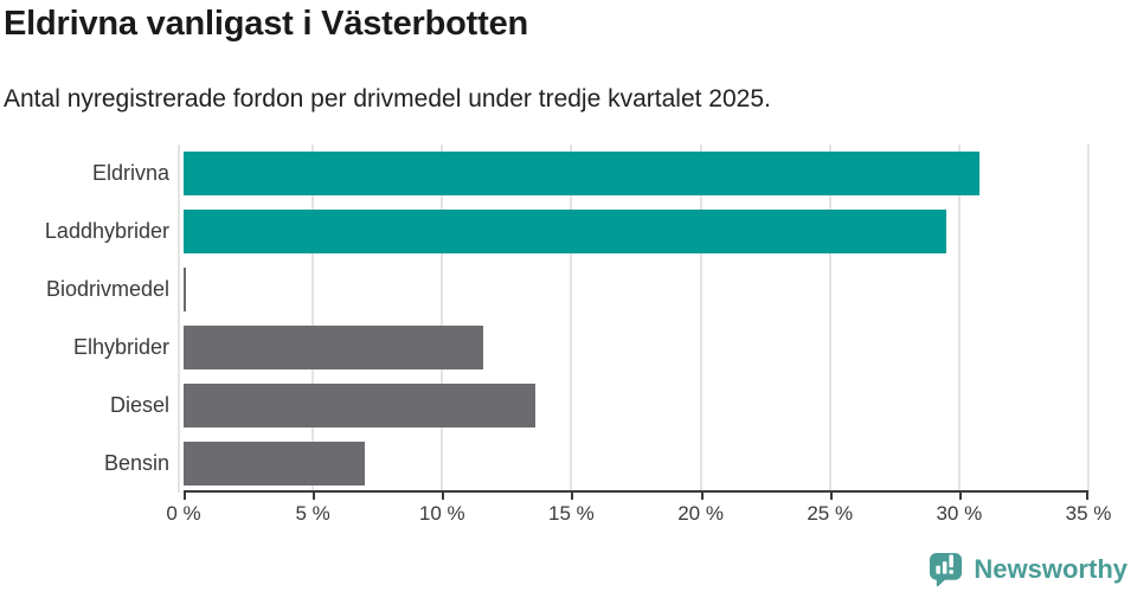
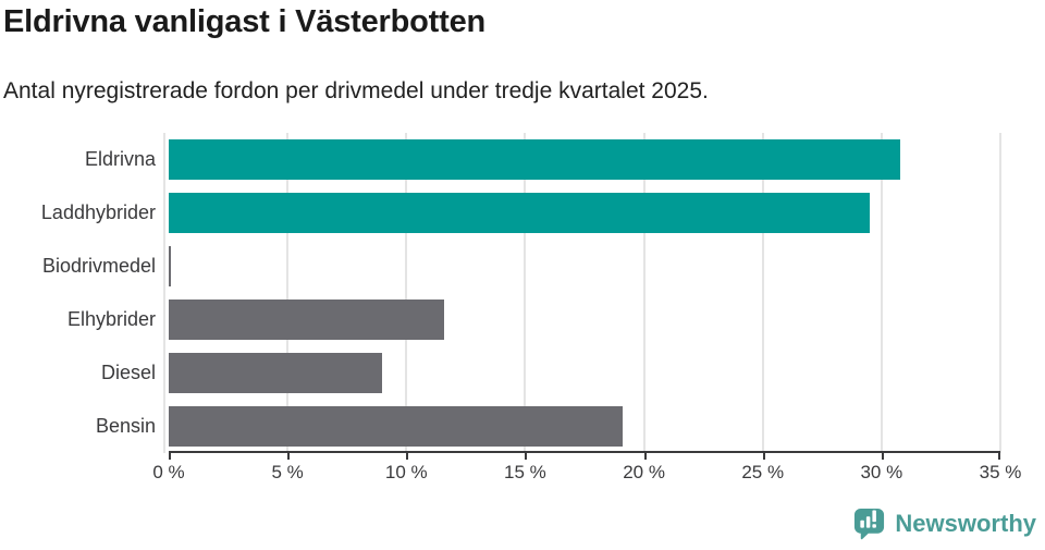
Diesel: 13.6% -> 9.0%
Bensin: 7.0% -> 19.1%
